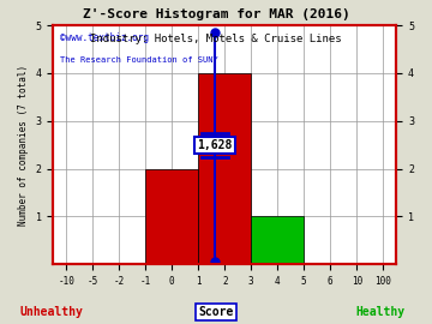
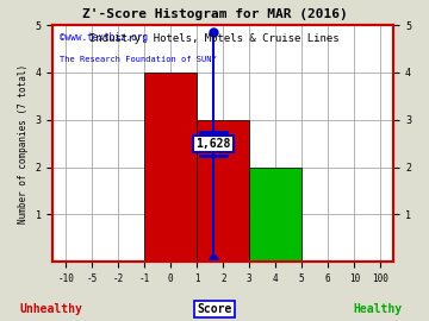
0: 2 -> 4
2: 4 -> 3
4: 1 -> 2
